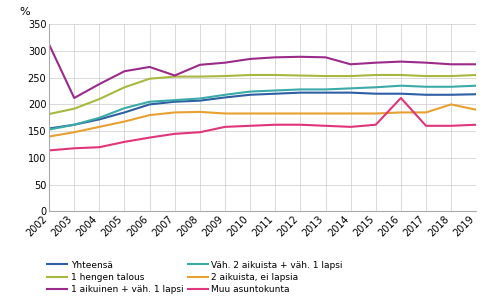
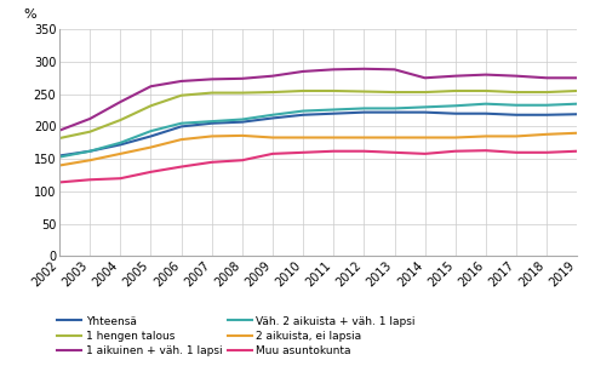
1 aikuinen + väh. 1 lapsi/2002: 312 -> 194
1 aikuinen + väh. 1 lapsi/2007: 254 -> 273
Muu asuntokunta/2016: 212 -> 163
2 aikuista, ei lapsia/2018: 200 -> 188
